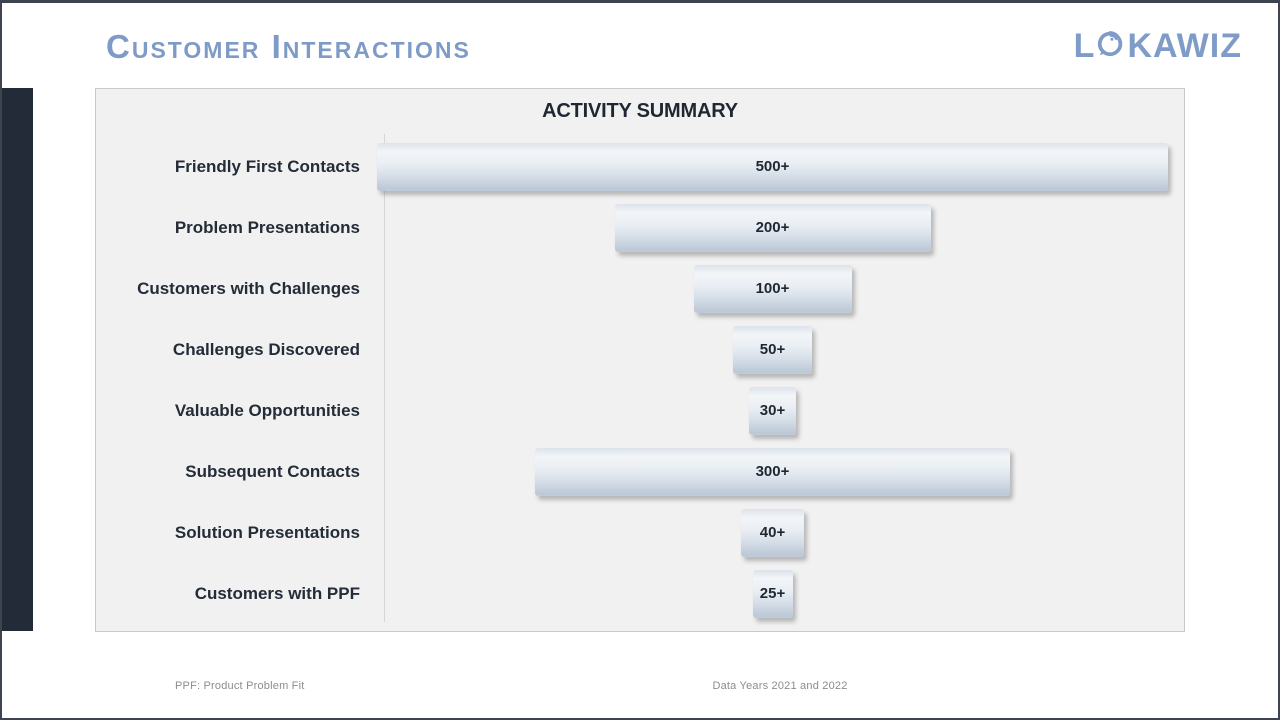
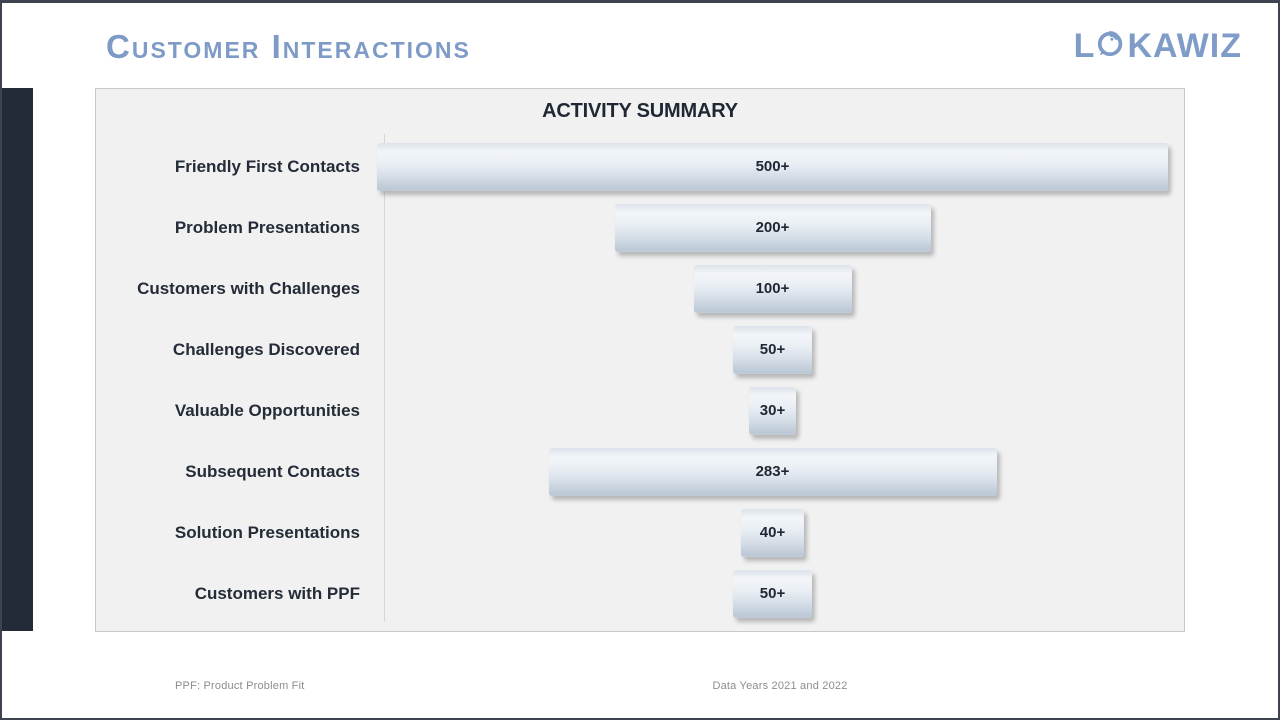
Subsequent Contacts: 300 -> 283
Customers with PPF: 25 -> 50
